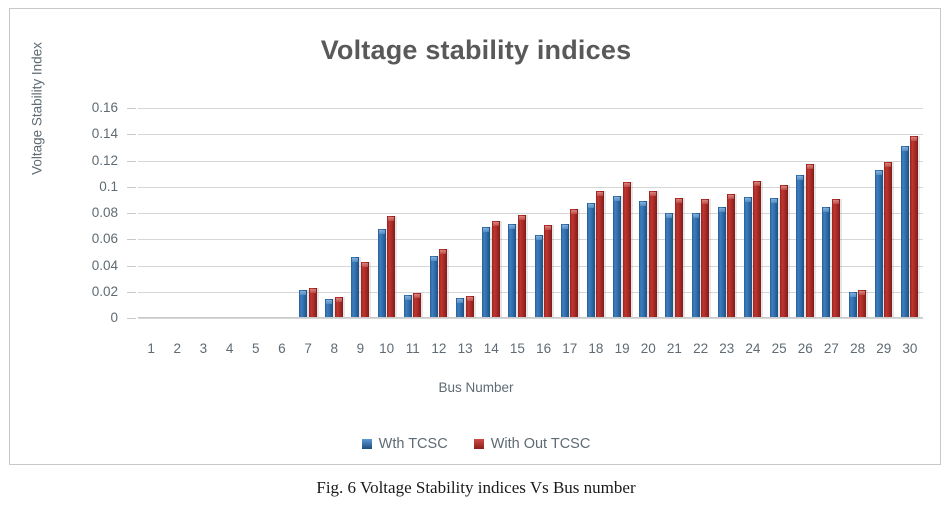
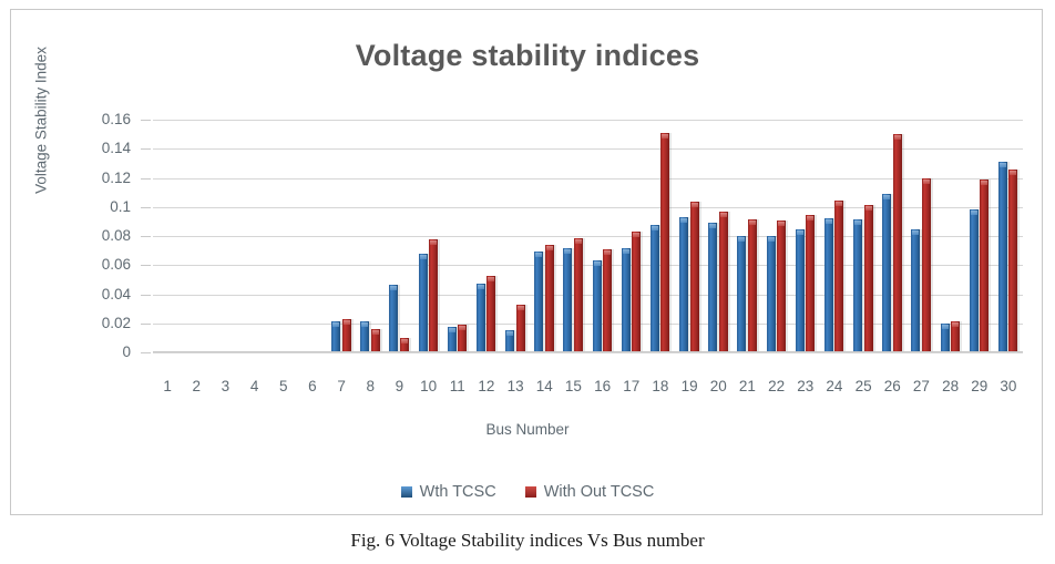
Wth TCSC/8: 0.015 -> 0.021
With Out TCSC/9: 0.043 -> 0.010
With Out TCSC/13: 0.017 -> 0.033
With Out TCSC/18: 0.097 -> 0.151
With Out TCSC/26: 0.117 -> 0.150
With Out TCSC/27: 0.091 -> 0.120
Wth TCSC/29: 0.113 -> 0.098
With Out TCSC/30: 0.139 -> 0.126
